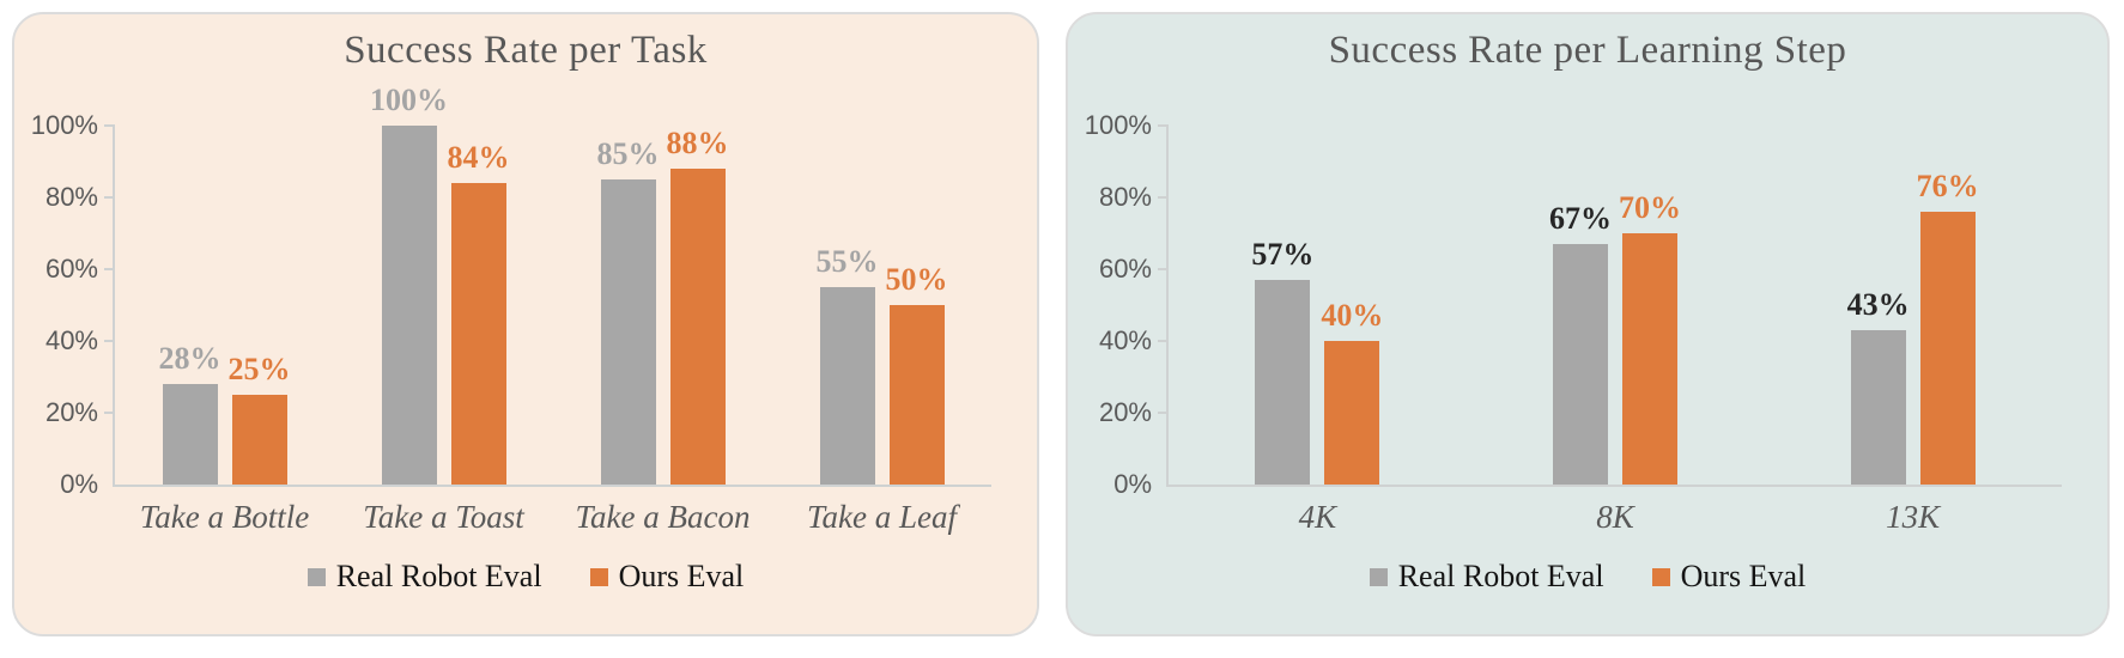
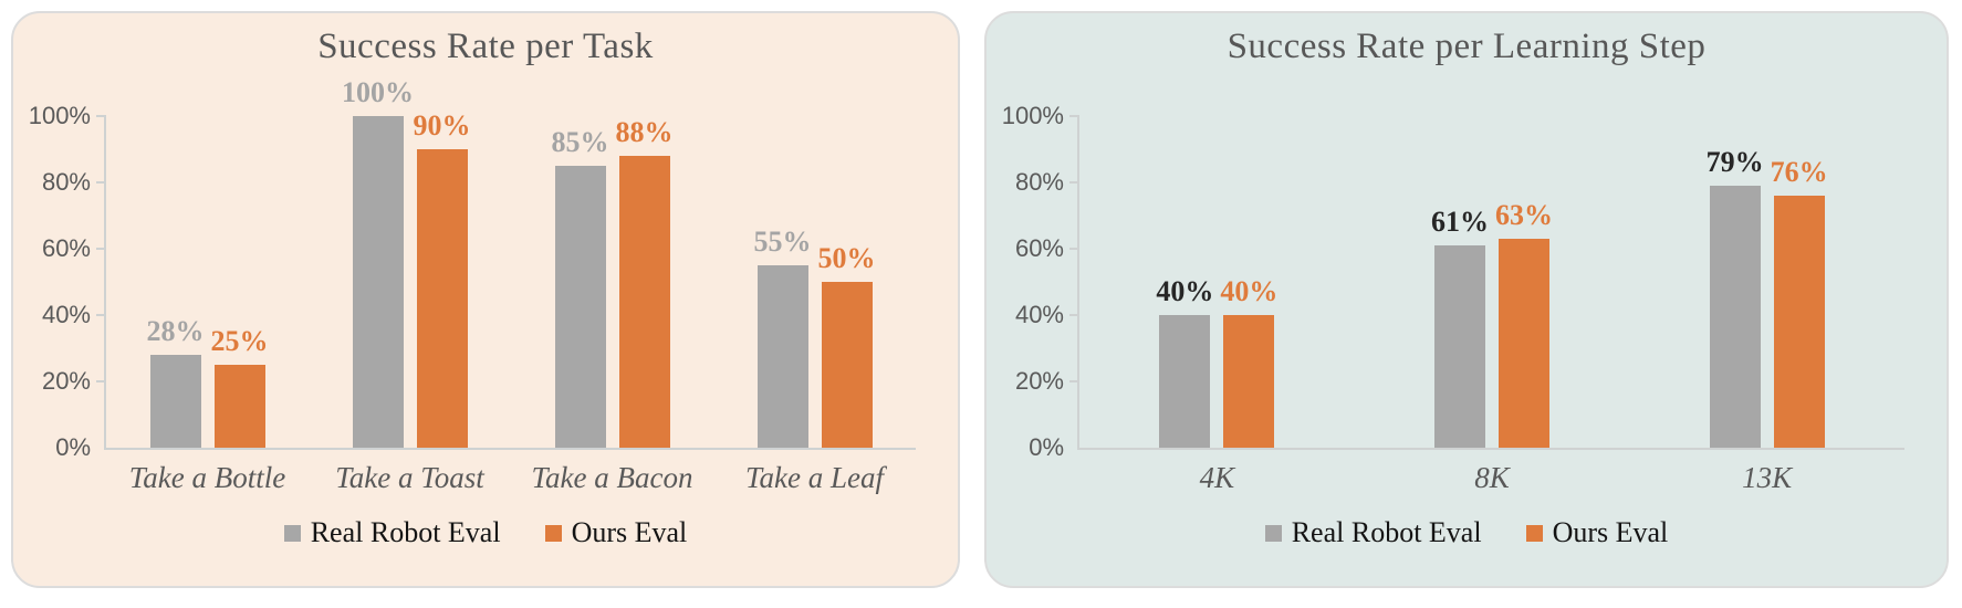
Success Rate per Task/Ours Eval/Take a Toast: 84% -> 90%
Success Rate per Learning Step/Real Robot Eval/4K: 57% -> 40%
Success Rate per Learning Step/Real Robot Eval/8K: 67% -> 61%
Success Rate per Learning Step/Ours Eval/8K: 70% -> 63%
Success Rate per Learning Step/Real Robot Eval/13K: 43% -> 79%
